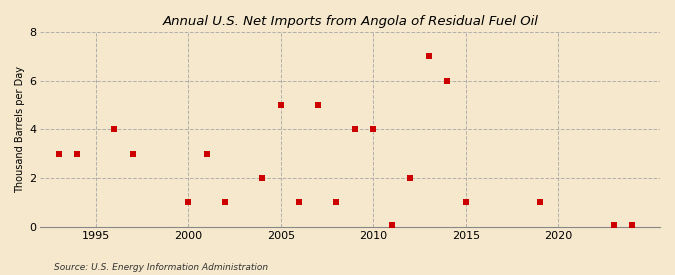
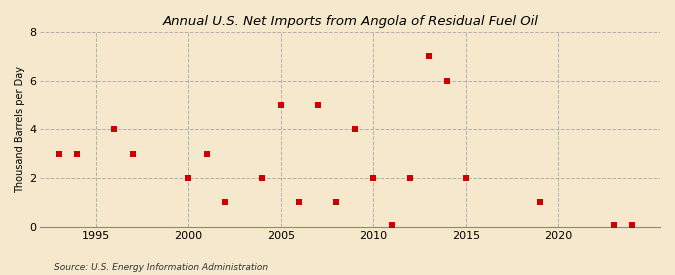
2000: 1.00 -> 2.00
2010: 4.00 -> 2.00
2015: 1.00 -> 2.00
